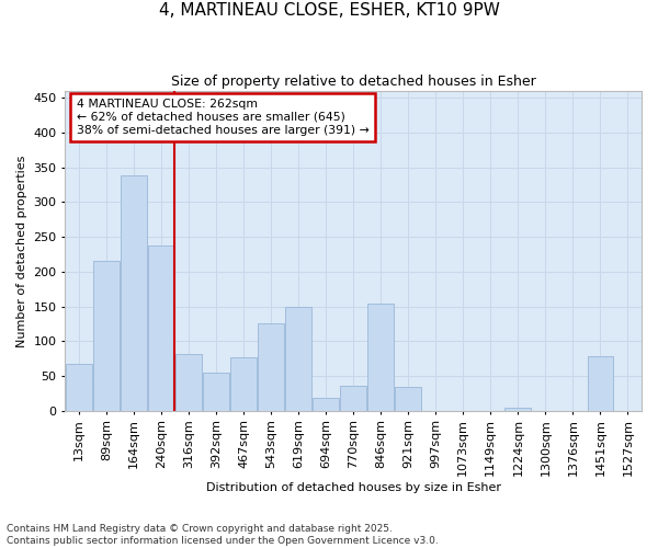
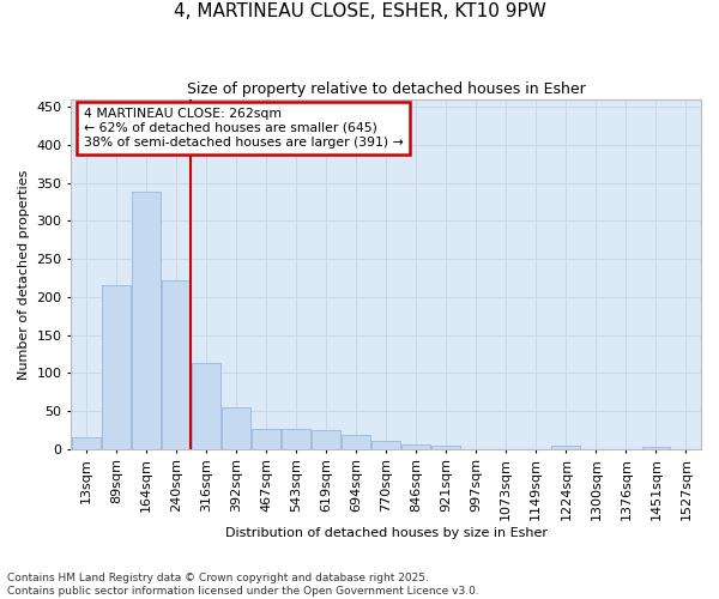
13sqm: 68 -> 15
240sqm: 238 -> 222
316sqm: 82 -> 113
467sqm: 76 -> 27
543sqm: 126 -> 26
619sqm: 150 -> 25
770sqm: 36 -> 10
846sqm: 154 -> 6
921sqm: 34 -> 5
1451sqm: 78 -> 2
